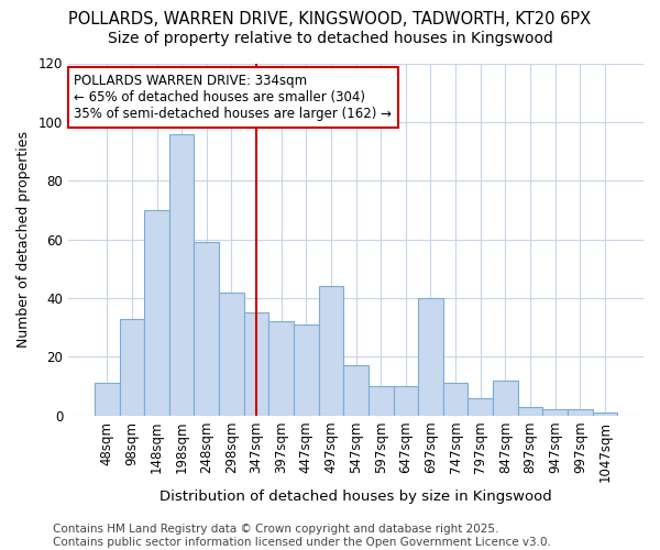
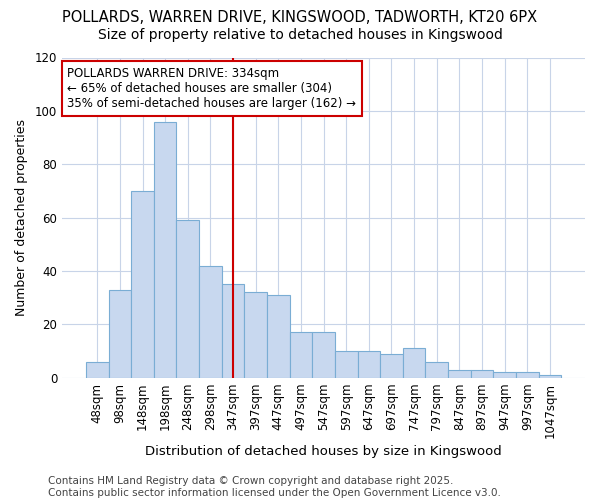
48sqm: 11 -> 6
497sqm: 44 -> 17
697sqm: 40 -> 9
847sqm: 12 -> 3
